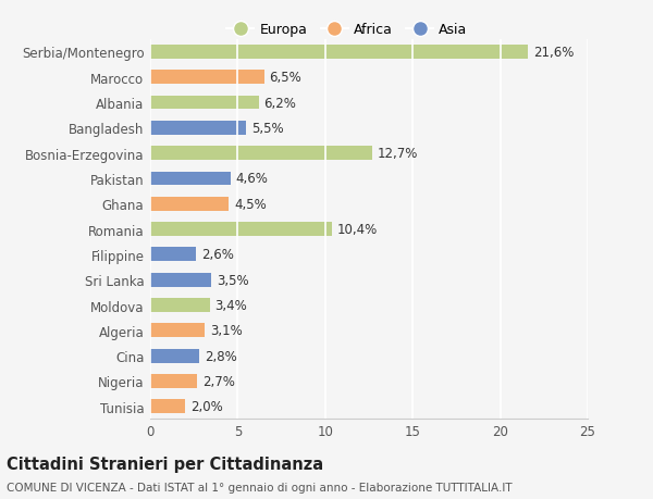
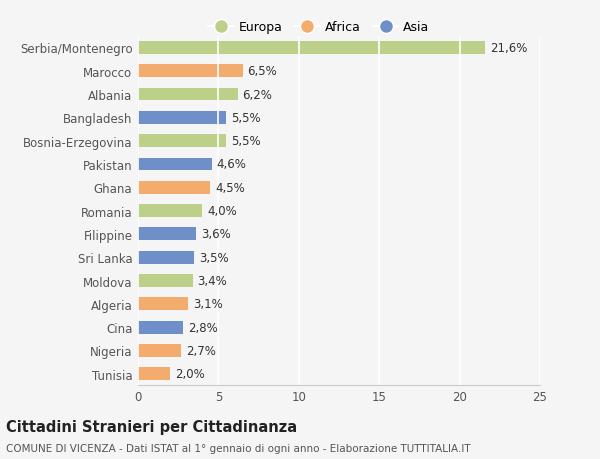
Bosnia-Erzegovina: 12,7% -> 5,5%
Romania: 10,4% -> 4,0%
Filippine: 2,6% -> 3,6%
